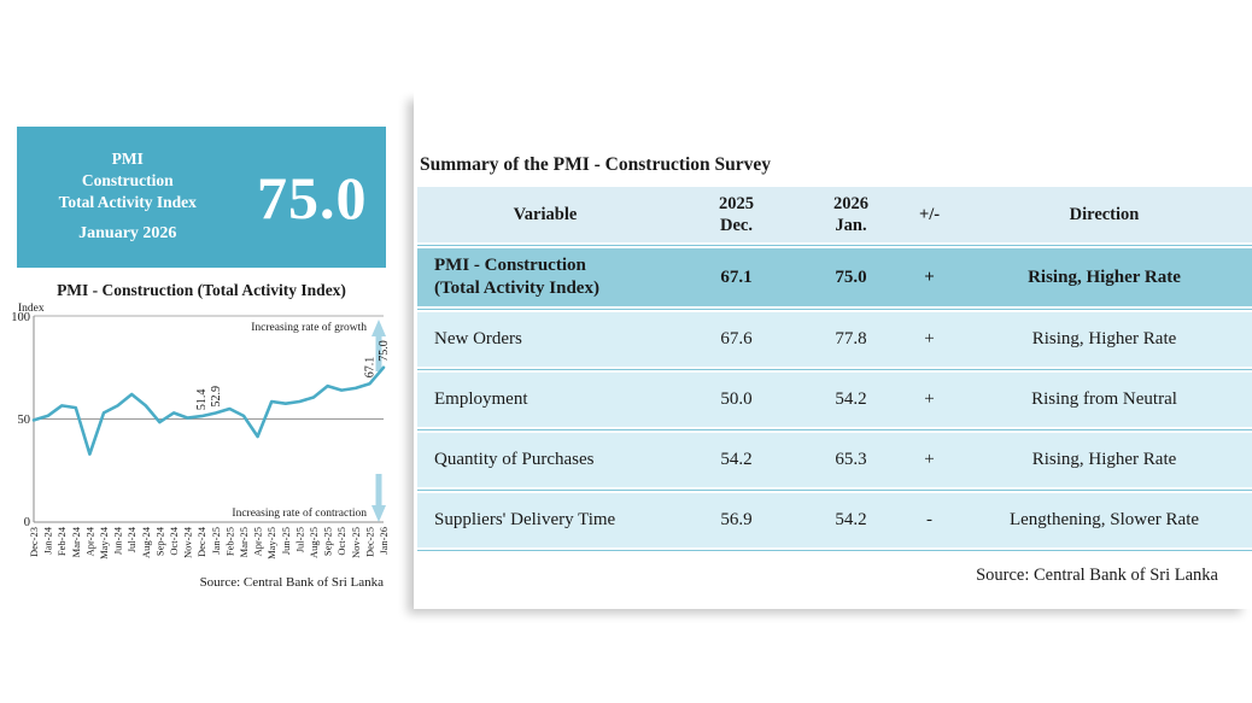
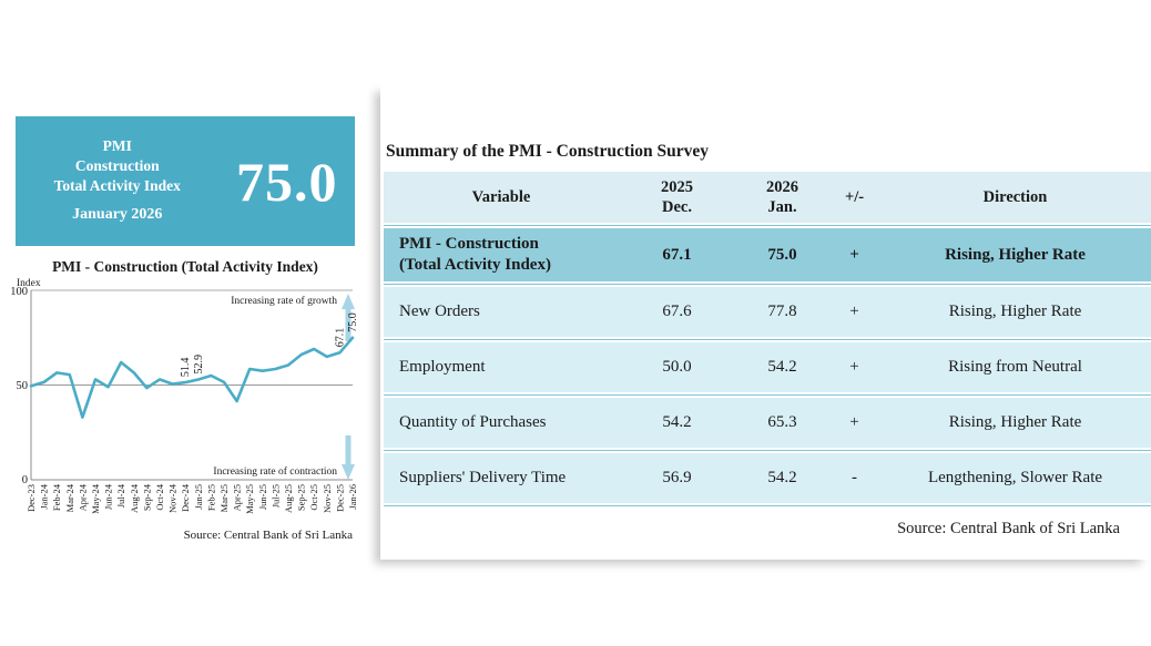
Jun-24: 56 -> 49
Oct-25: 64 -> 69
